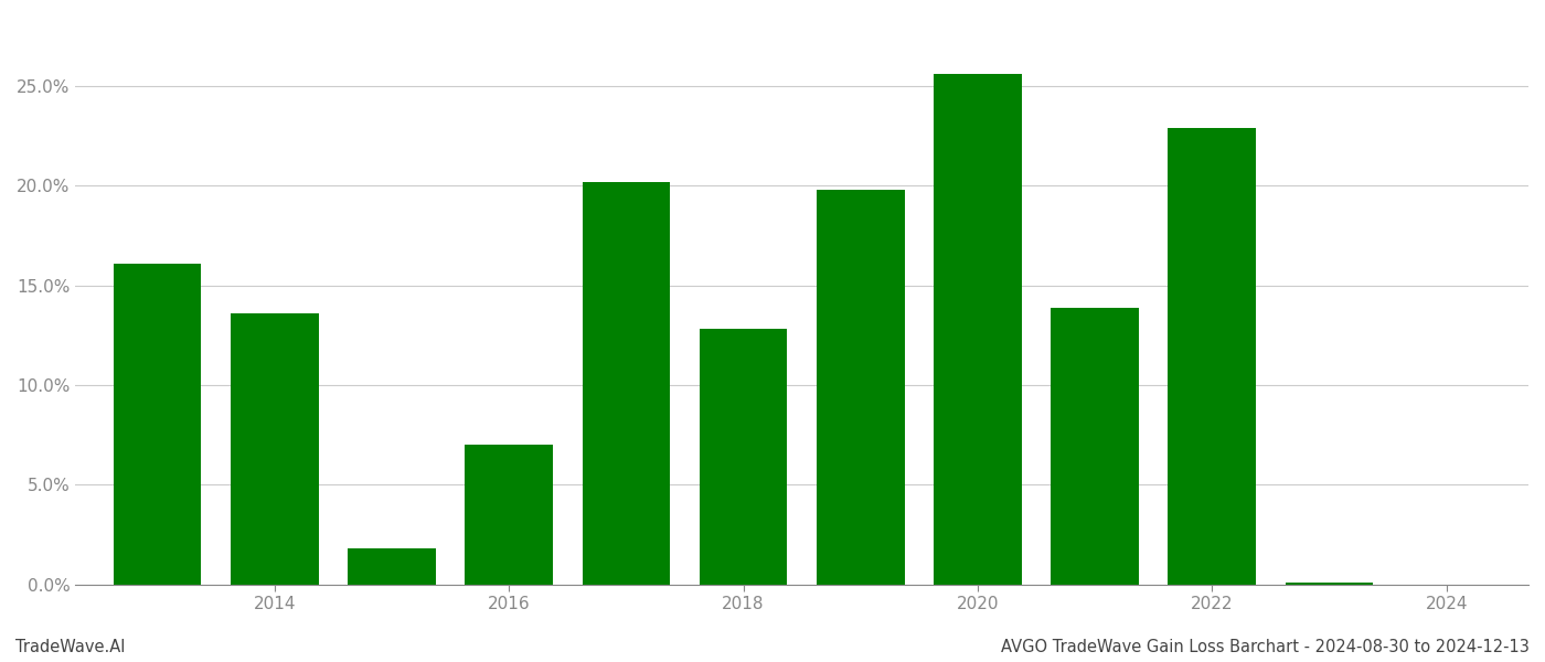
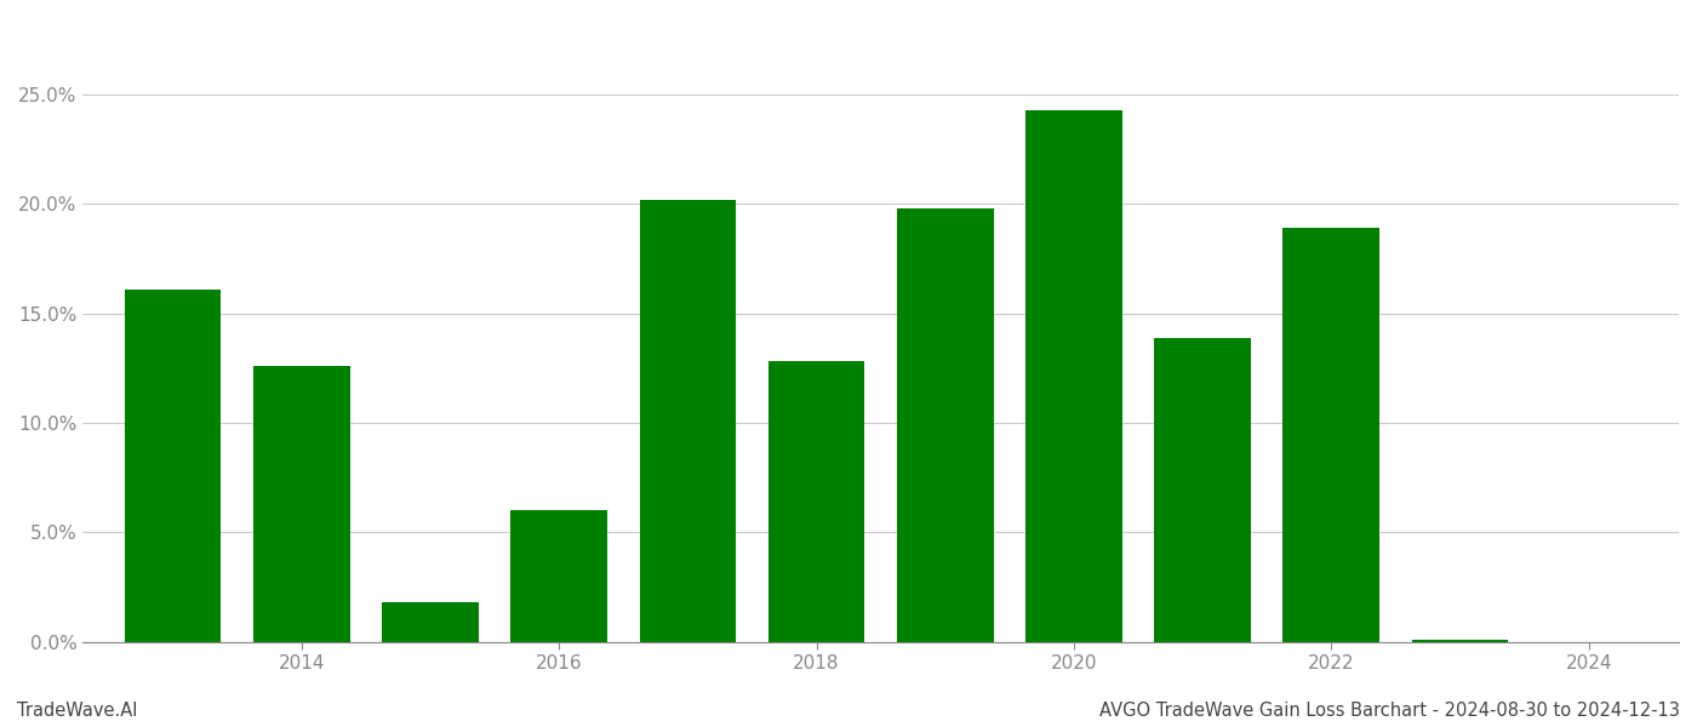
2014: 13.6% -> 12.6%
2016: 7.0% -> 6.0%
2020: 25.6% -> 24.3%
2022: 22.9% -> 18.9%
